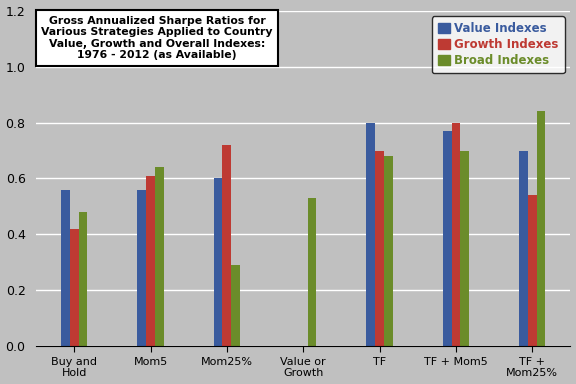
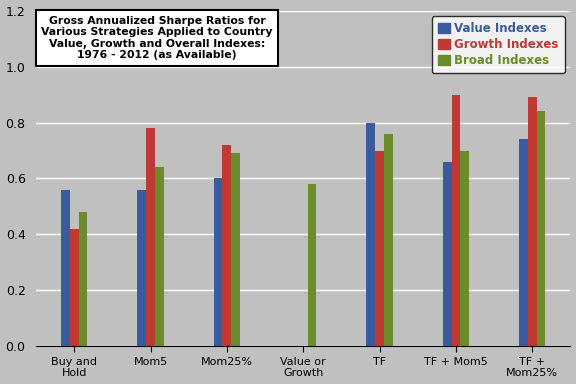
Growth Indexes/Mom5: 0.61 -> 0.78
Broad Indexes/Mom25%: 0.29 -> 0.69
Broad Indexes/Value or Growth: 0.53 -> 0.58
Broad Indexes/TF: 0.68 -> 0.76
Value Indexes/TF + Mom5: 0.77 -> 0.66
Growth Indexes/TF + Mom5: 0.80 -> 0.90
Value Indexes/TF + Mom25%: 0.70 -> 0.74
Growth Indexes/TF + Mom25%: 0.54 -> 0.89
